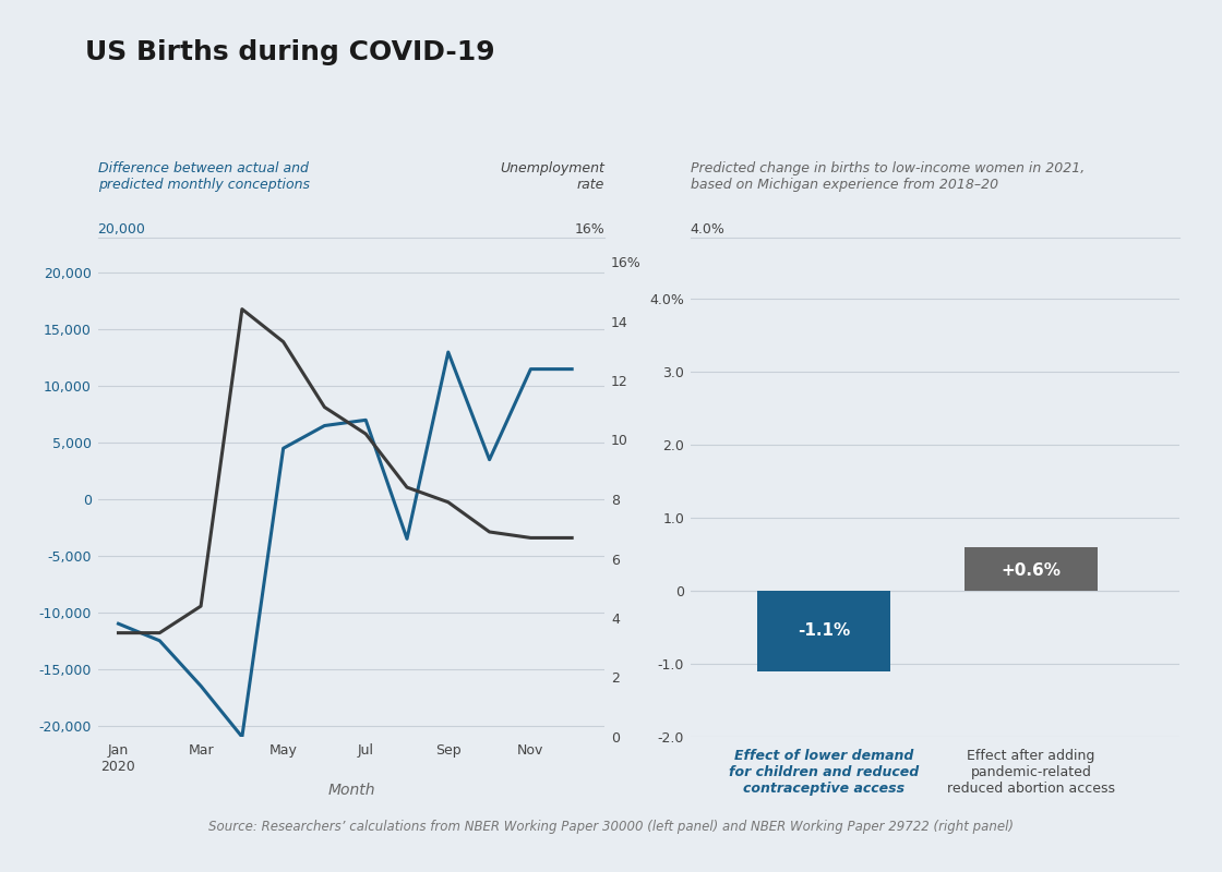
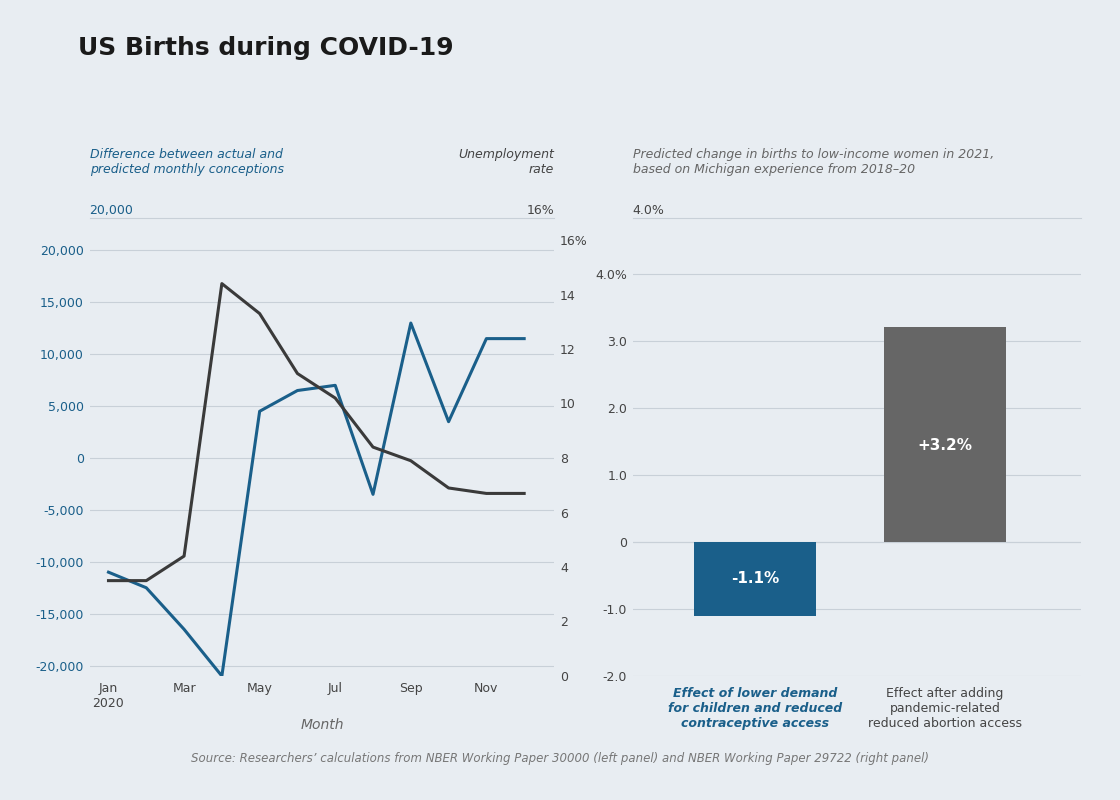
Effect after adding pandemic-related reduced abortion access: +0.6% -> +3.2%
